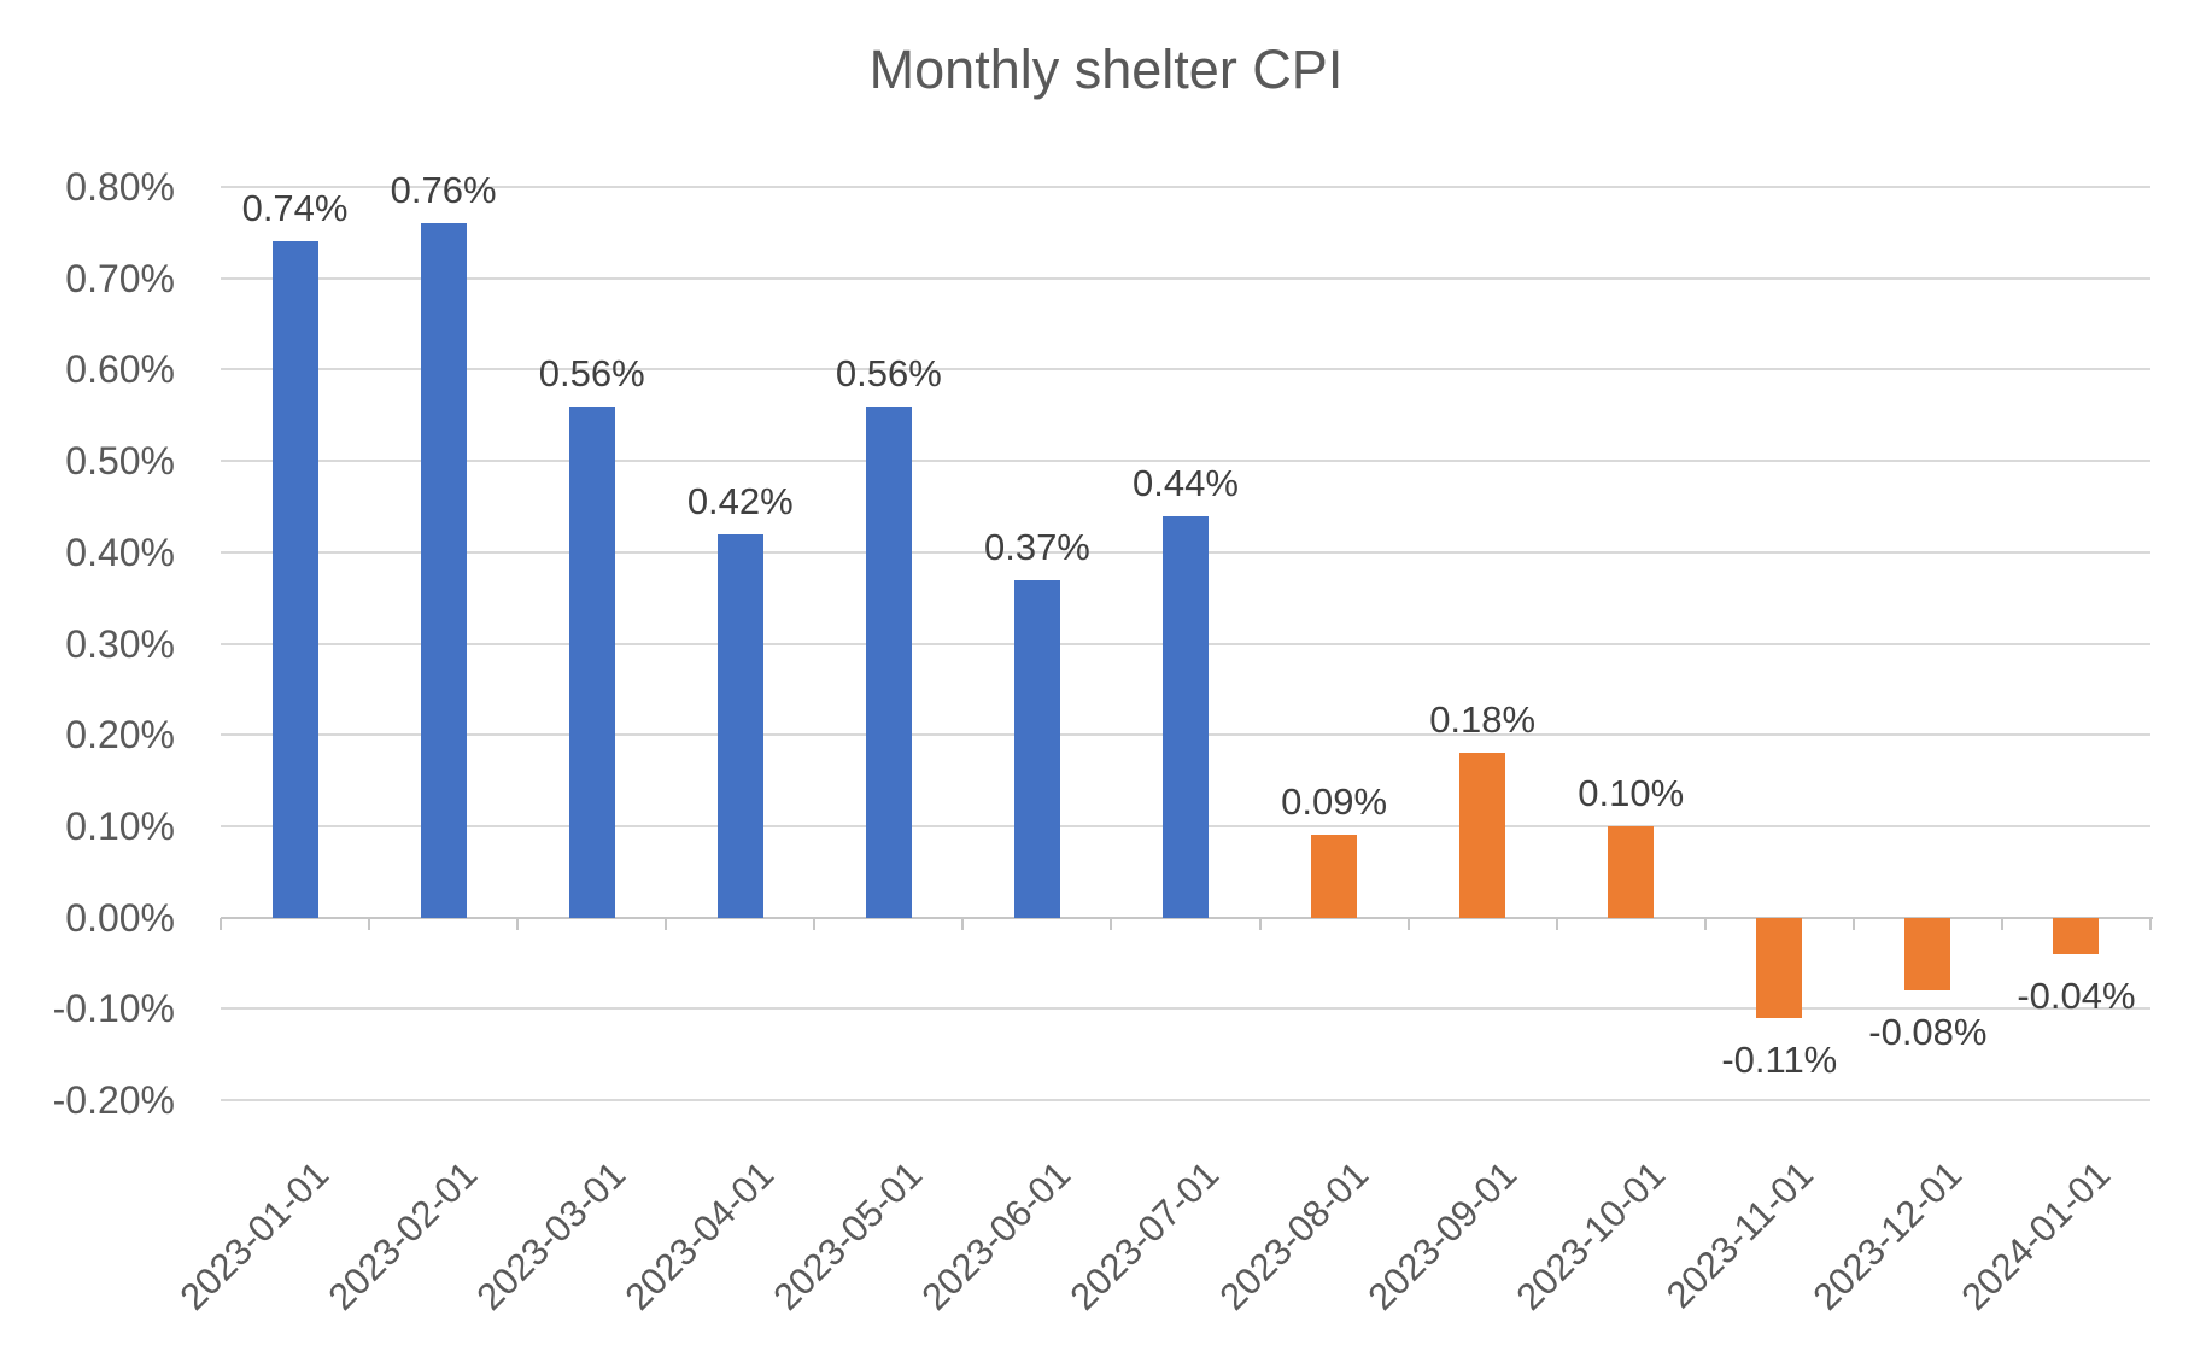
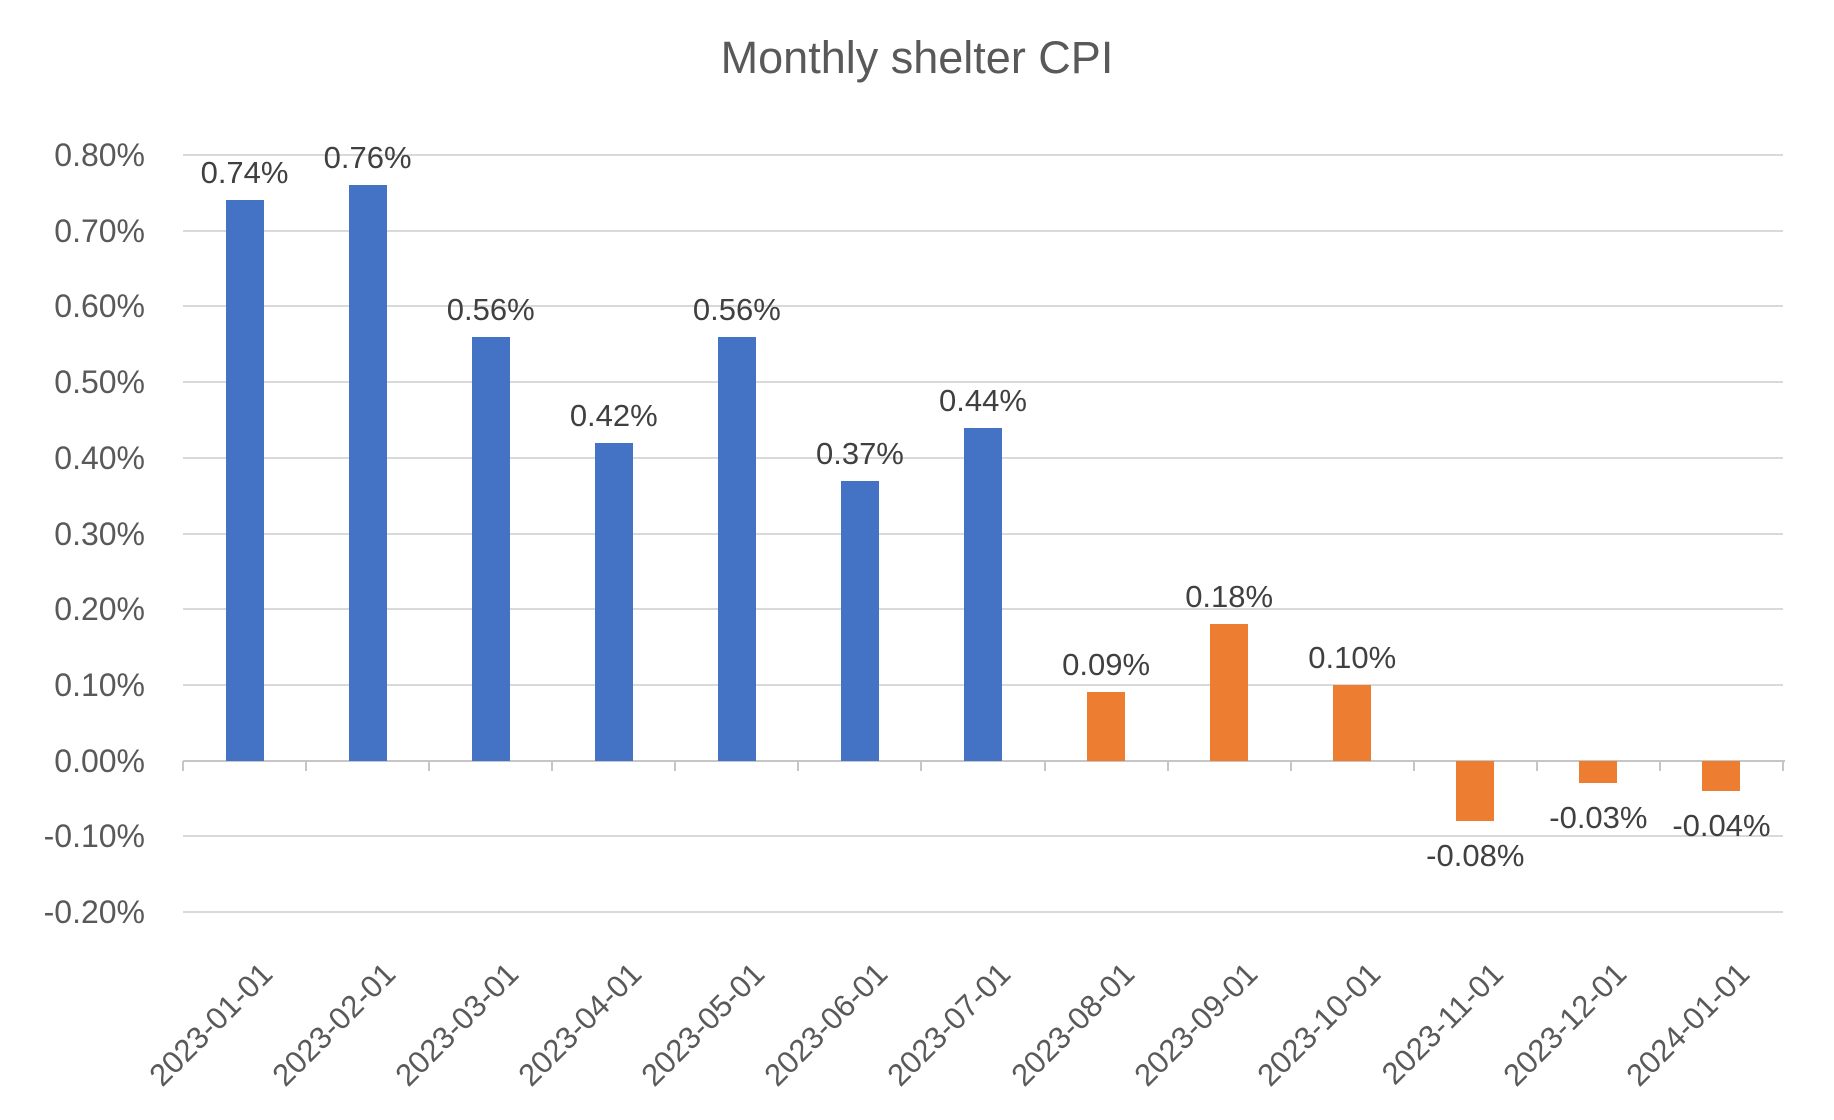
2023-11-01: -0.11% -> -0.08%
2023-12-01: -0.08% -> -0.03%
